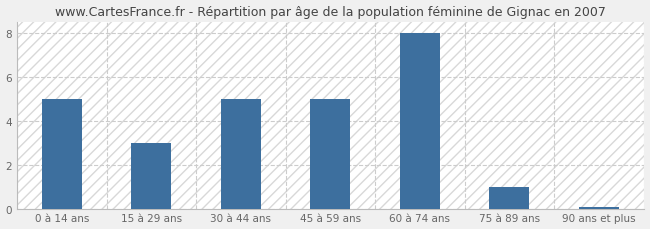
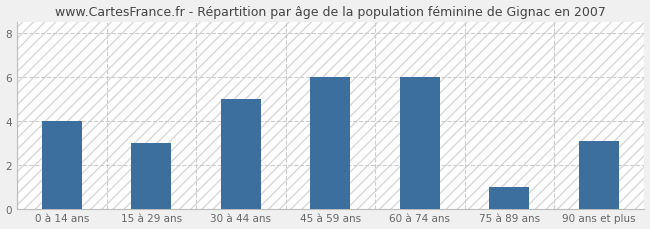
0 à 14 ans: 5.00 -> 4.00
45 à 59 ans: 5.00 -> 6.00
60 à 74 ans: 8.00 -> 6.00
90 ans et plus: 0.07 -> 3.05
